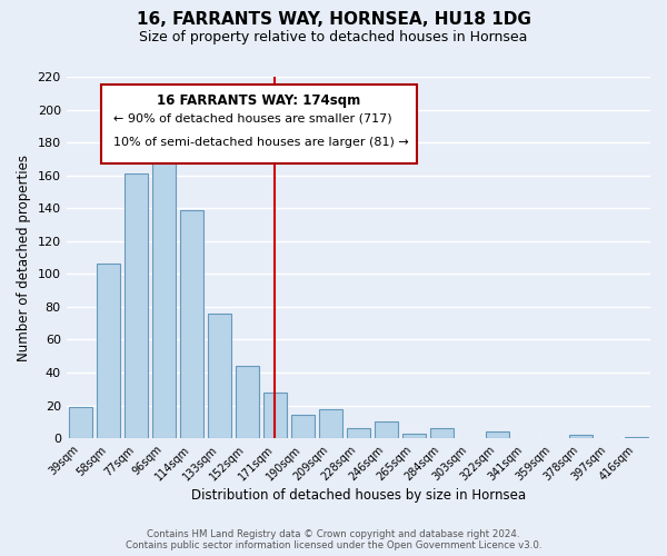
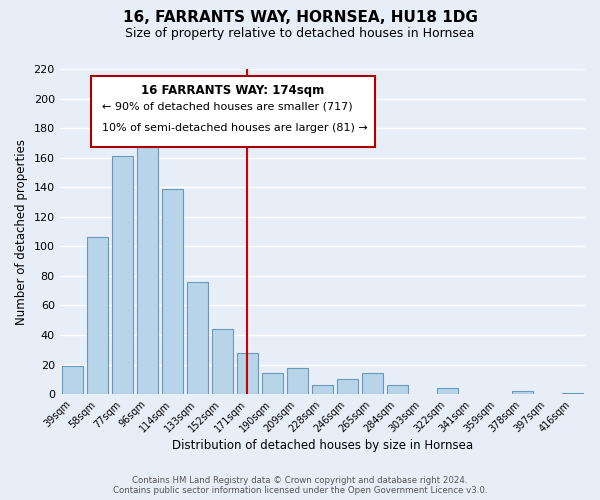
265sqm: 3 -> 14
